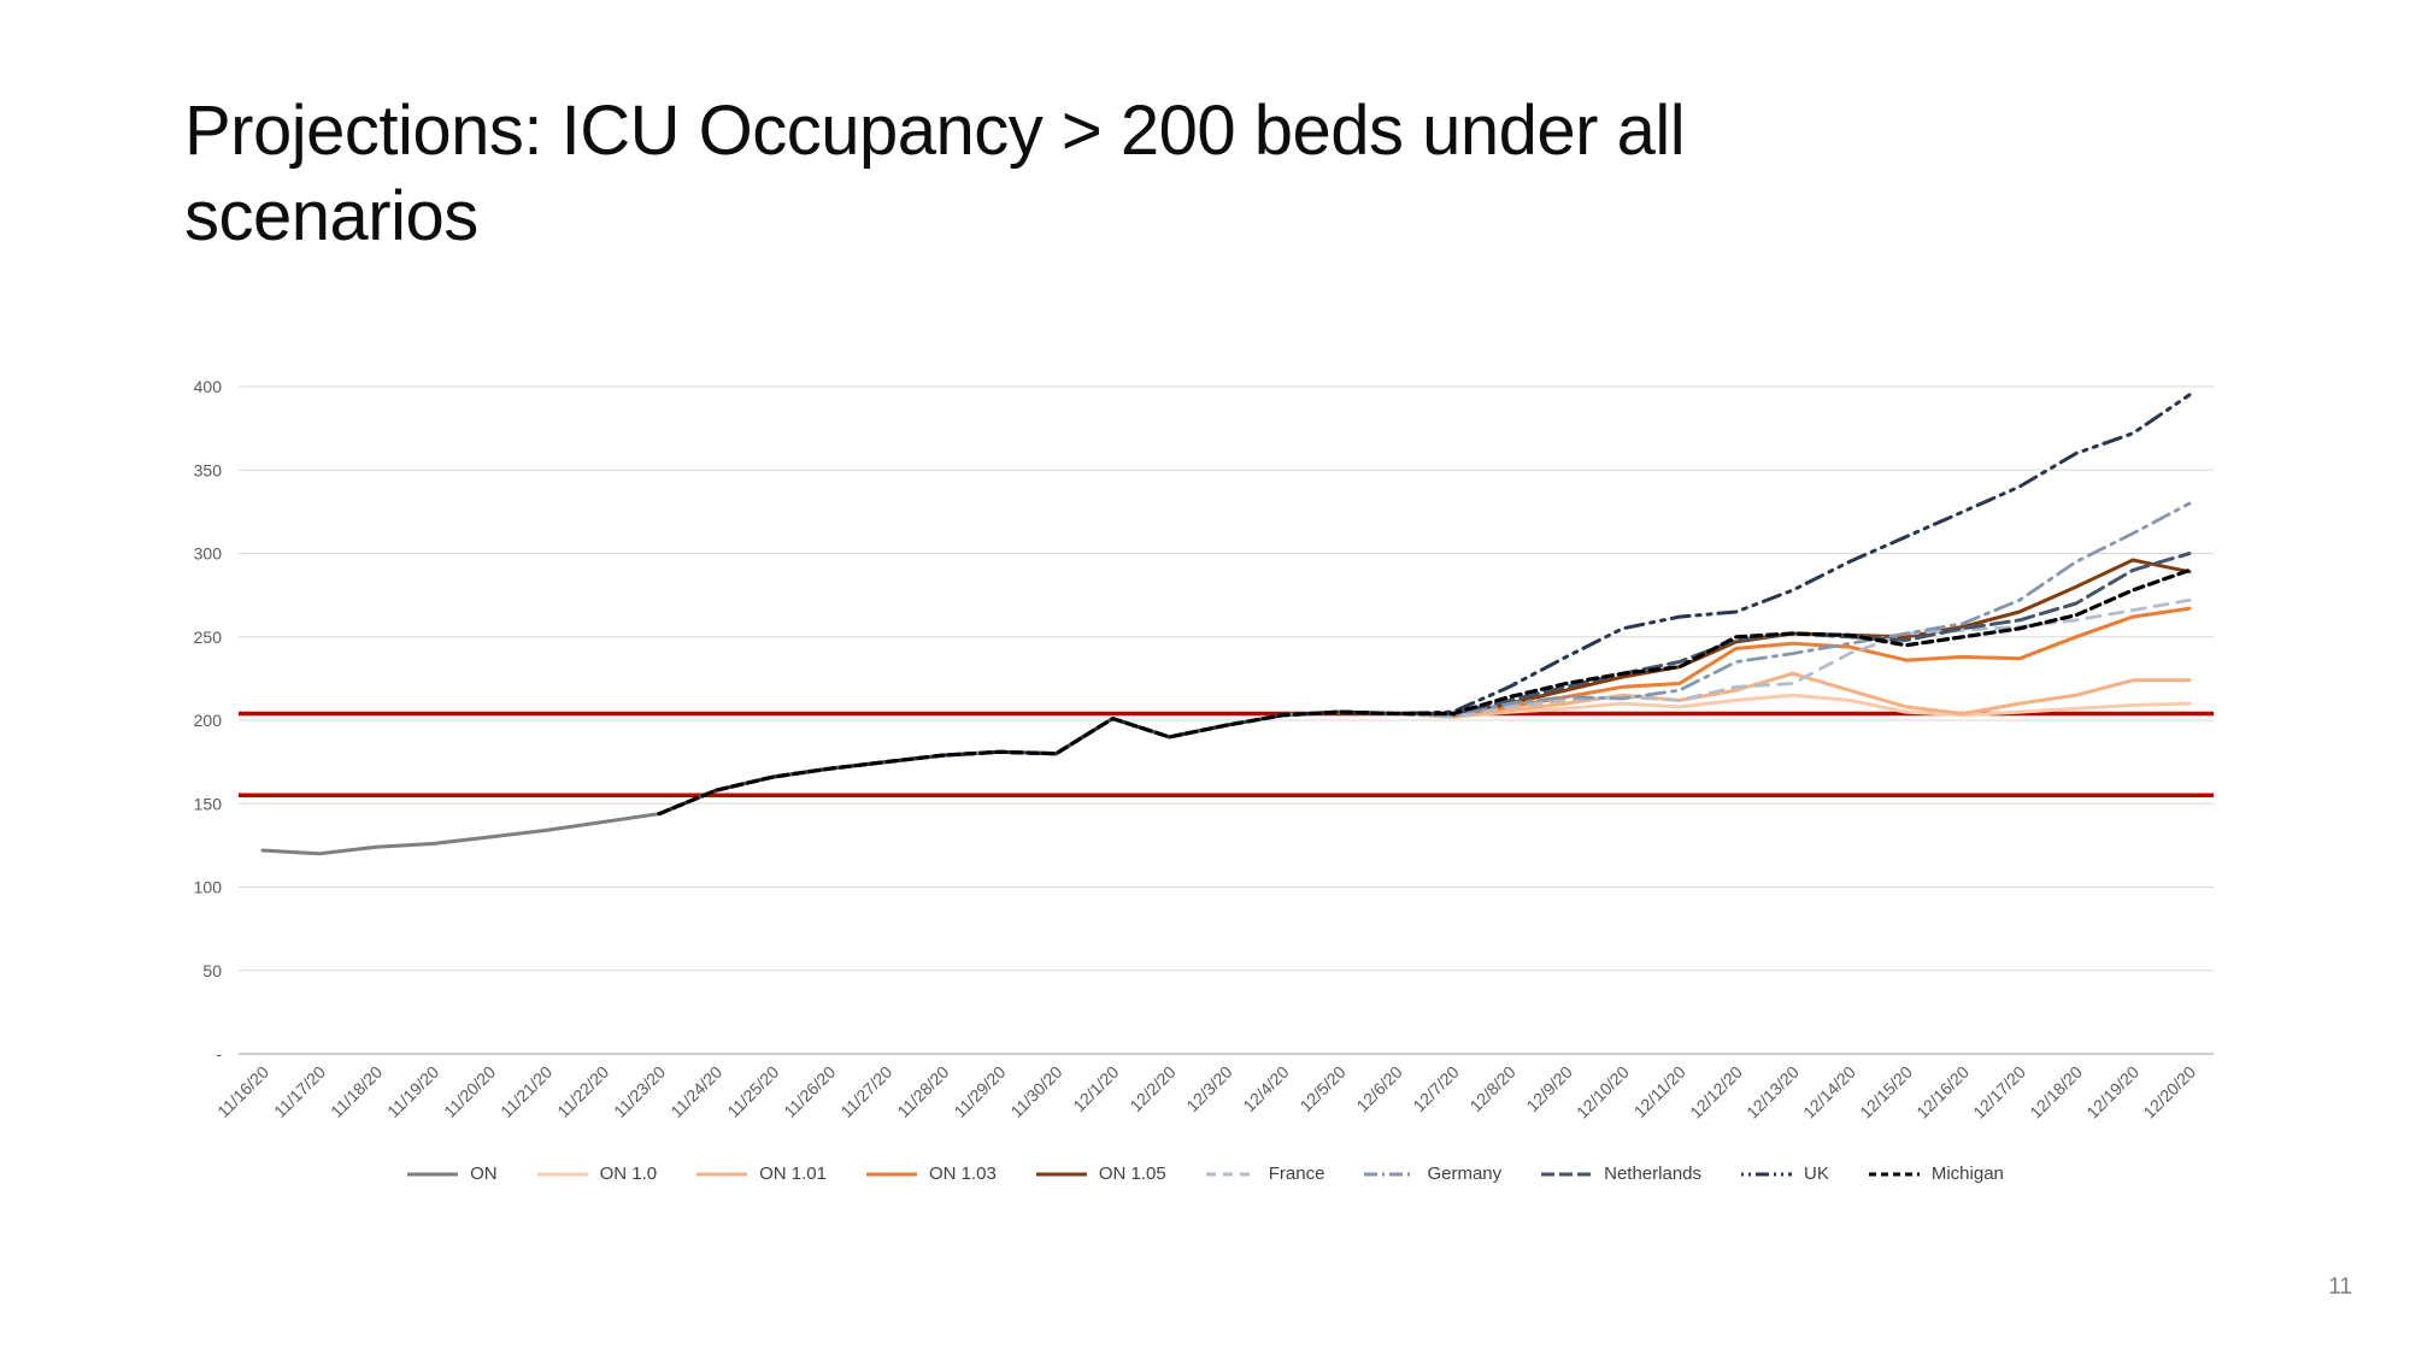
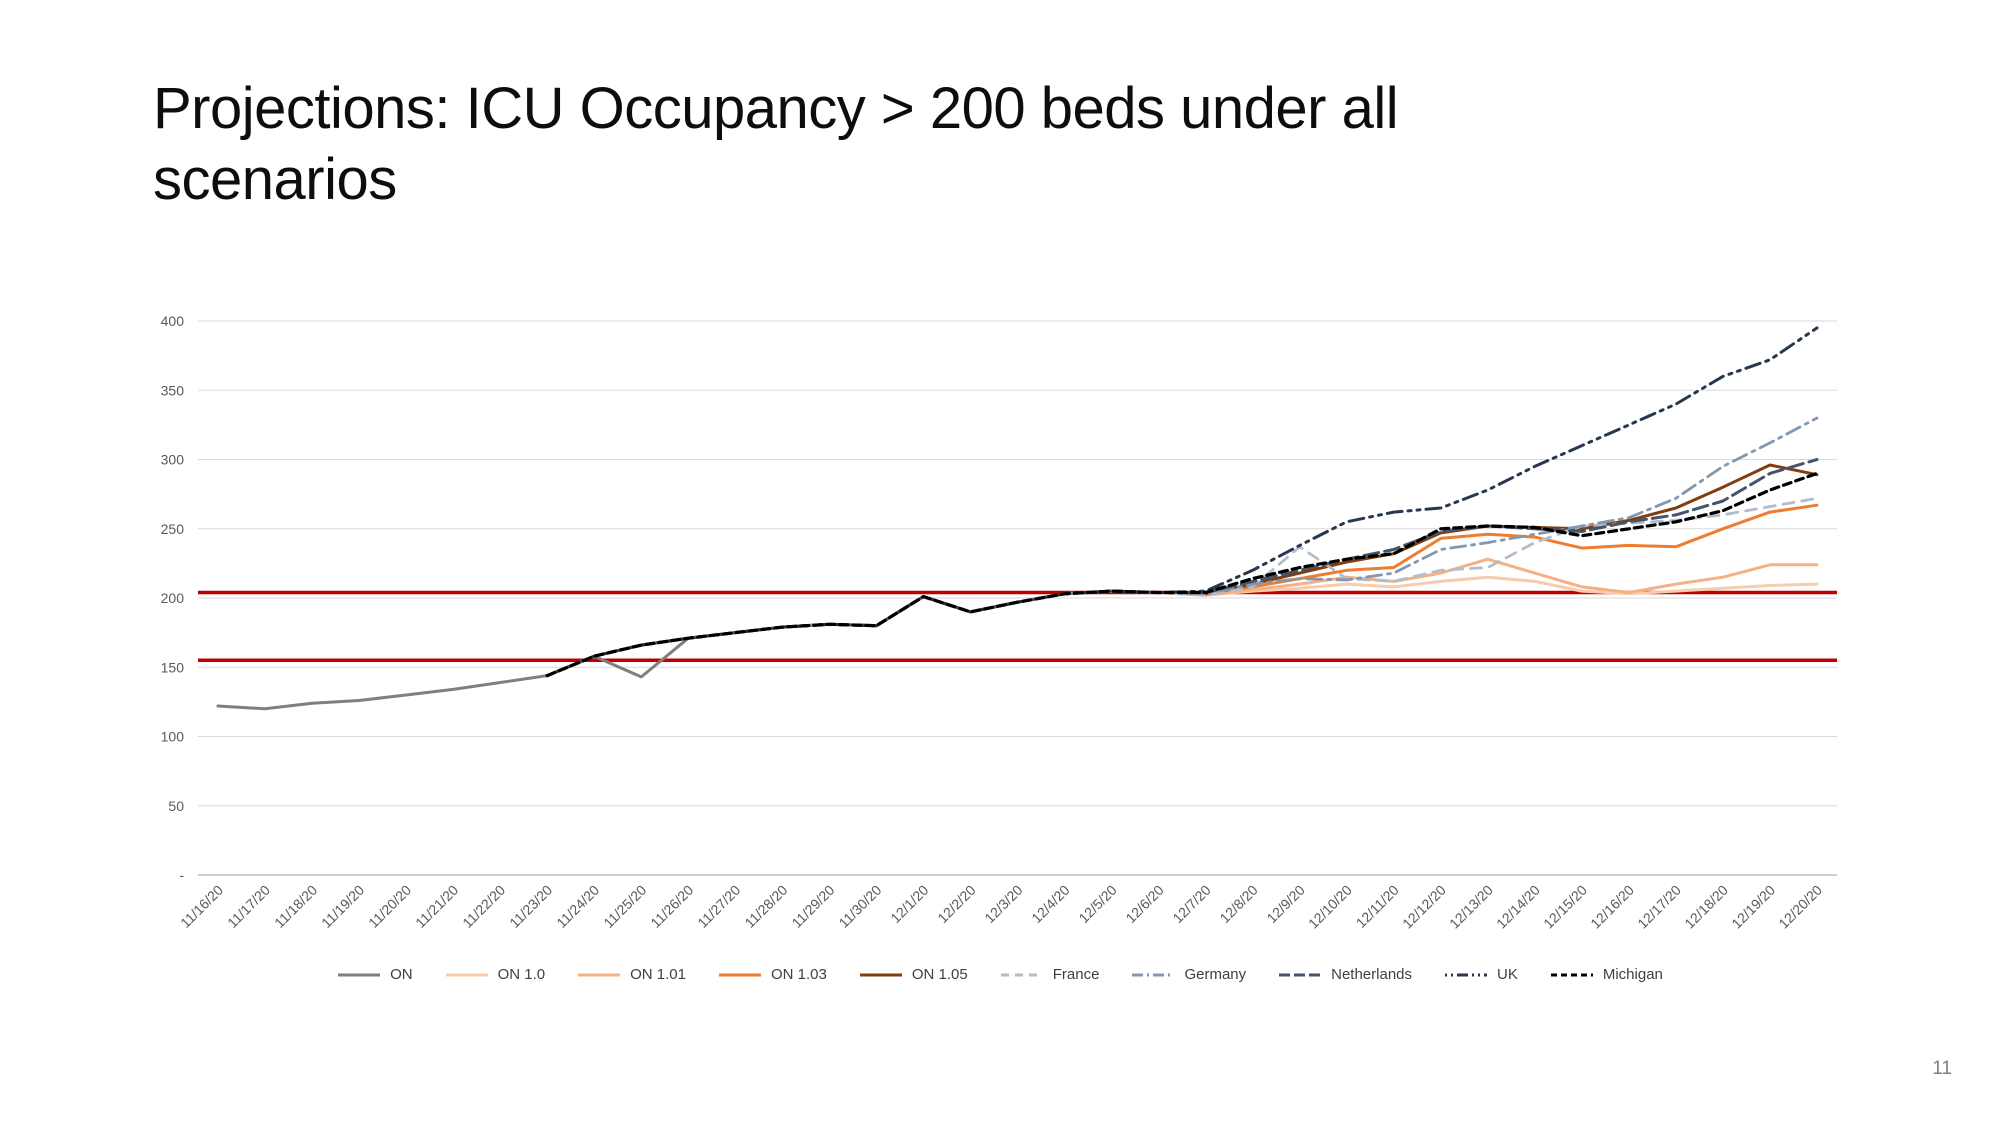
ON/11/25/20: 166 -> 143
France/12/9/20: 212 -> 237
